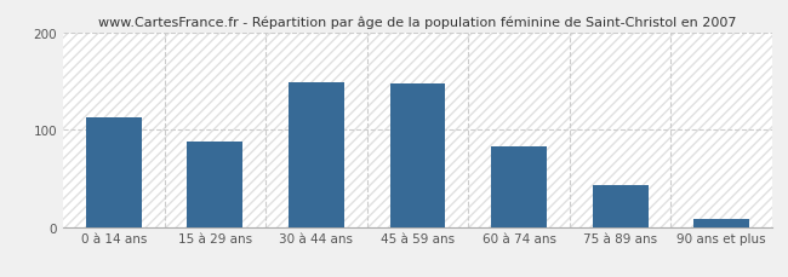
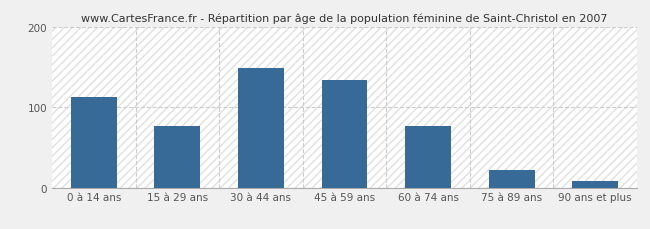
15 à 29 ans: 88 -> 76
45 à 59 ans: 147 -> 134
60 à 74 ans: 83 -> 76
75 à 89 ans: 43 -> 22
